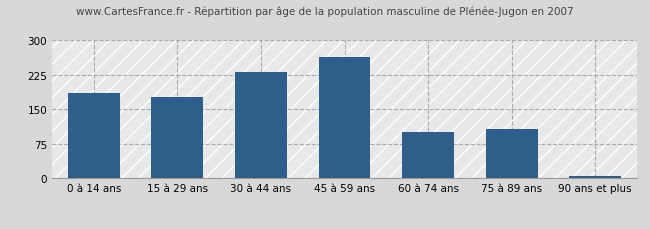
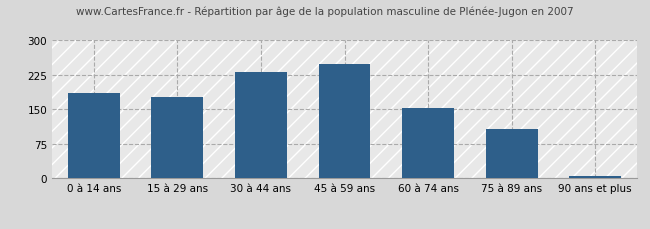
45 à 59 ans: 265 -> 248
60 à 74 ans: 100 -> 153
